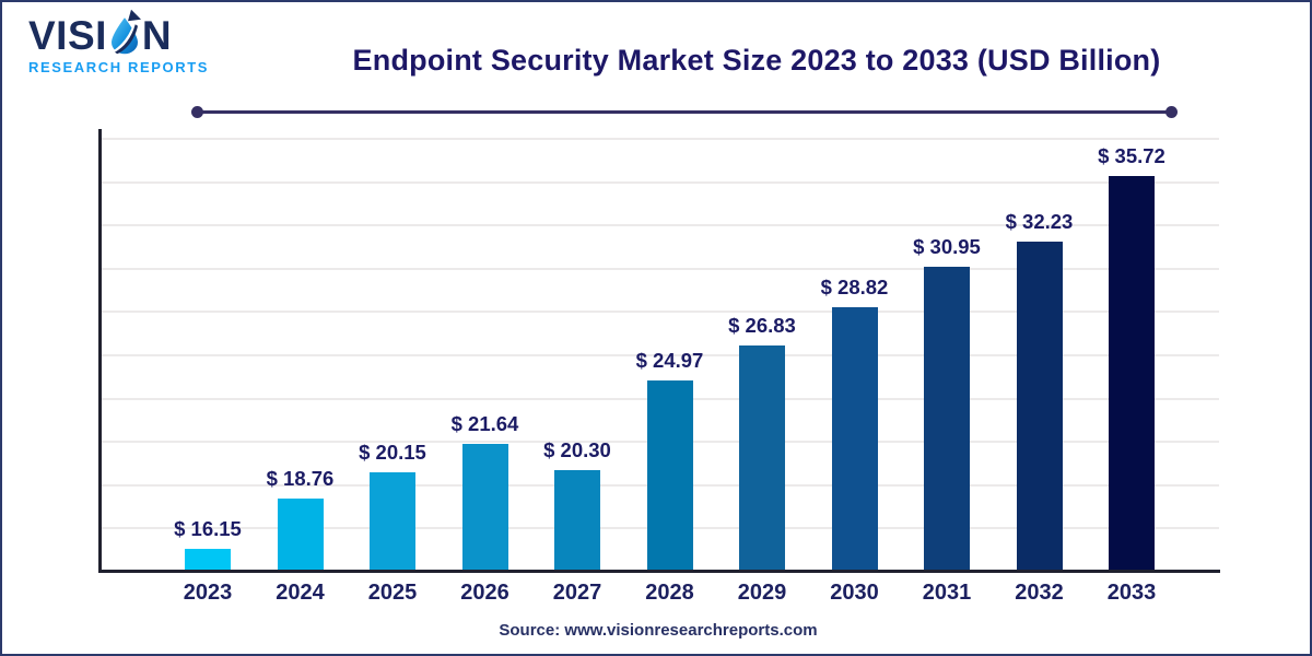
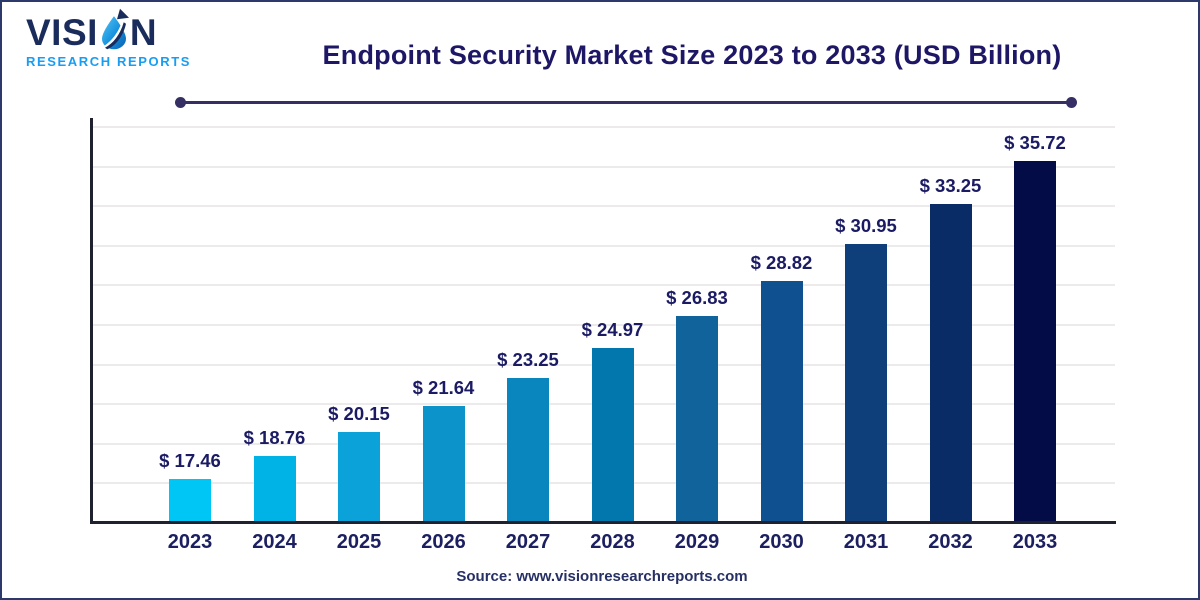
2023: 16.15 -> 17.46
2027: 20.30 -> 23.25
2032: 32.23 -> 33.25
